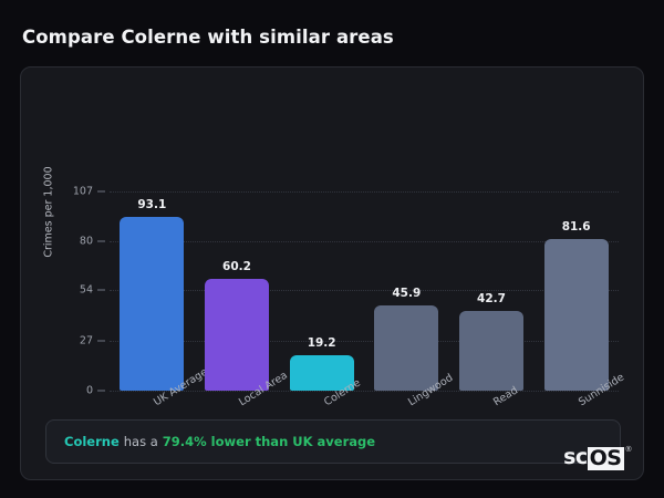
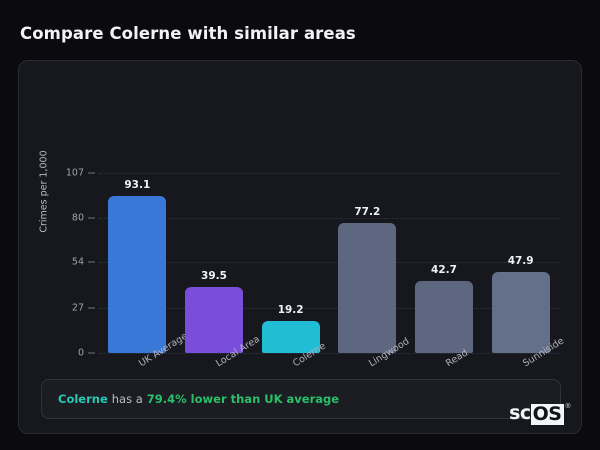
Local Area: 60.2 -> 39.5
Lingwood: 45.9 -> 77.2
Sunniside: 81.6 -> 47.9
